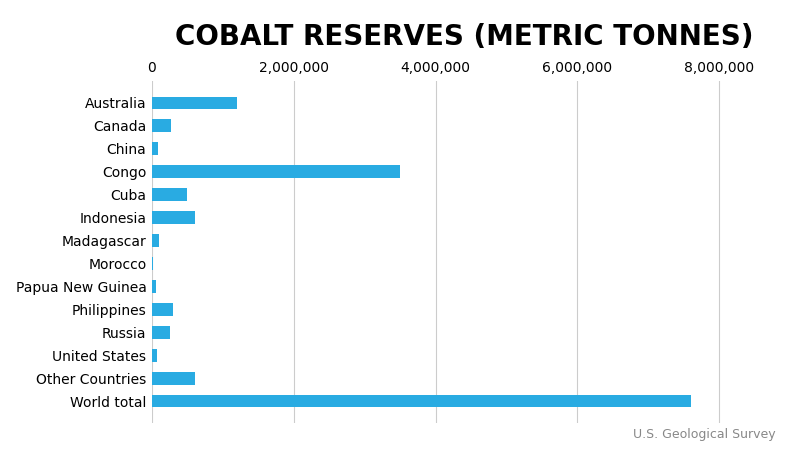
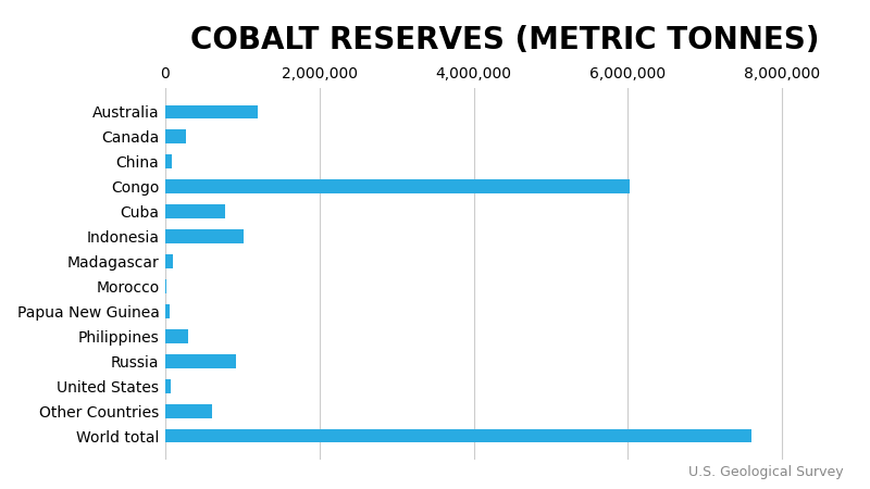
Congo: 3,500,000 -> 6,020,000
Cuba: 500,000 -> 780,000
Indonesia: 600,000 -> 1,020,000
Russia: 250,000 -> 920,000
